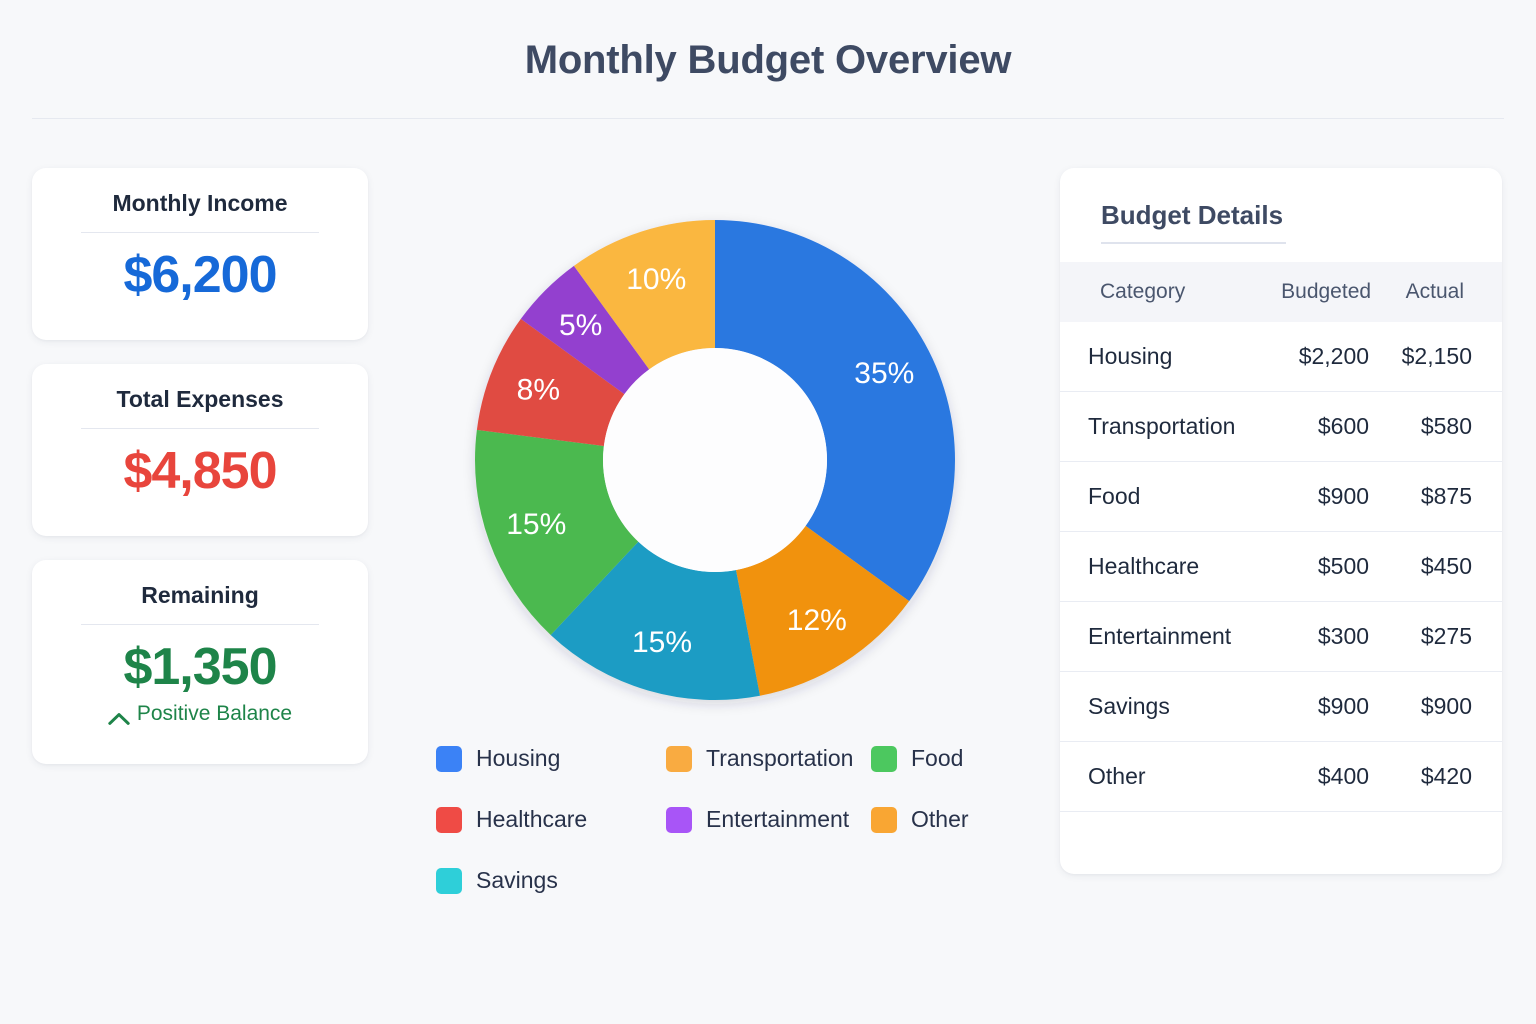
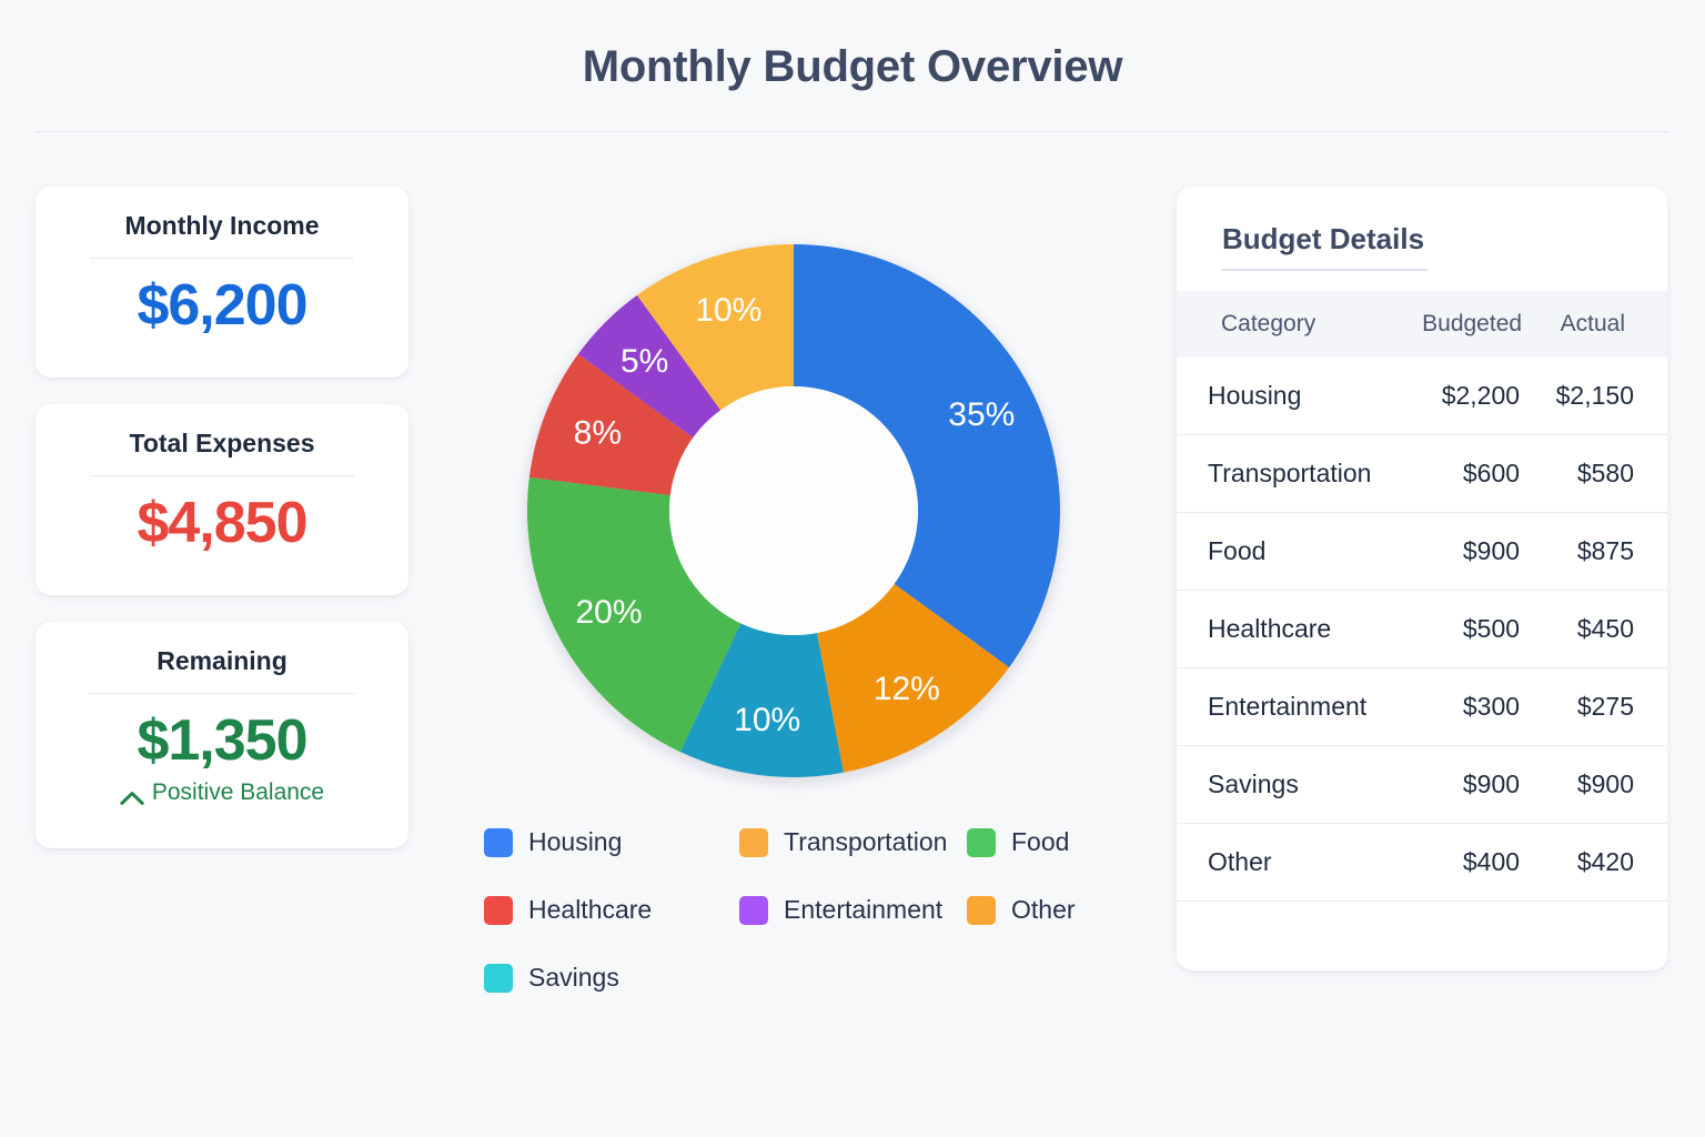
Savings: 15% -> 10%
Food: 15% -> 20%
